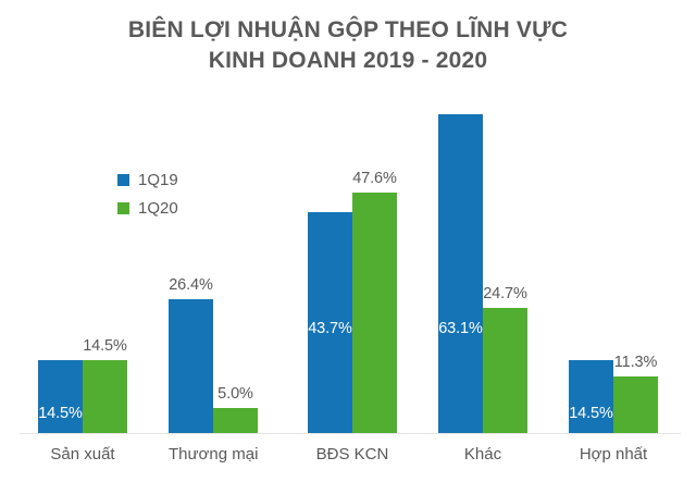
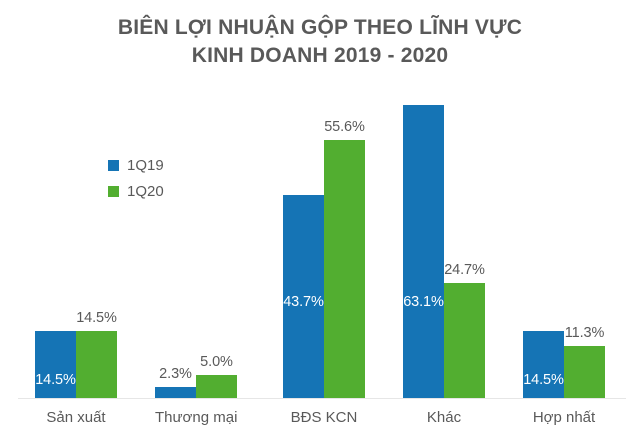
1Q19/Thương mại: 26.4% -> 2.3%
1Q20/BĐS KCN: 47.6% -> 55.6%
